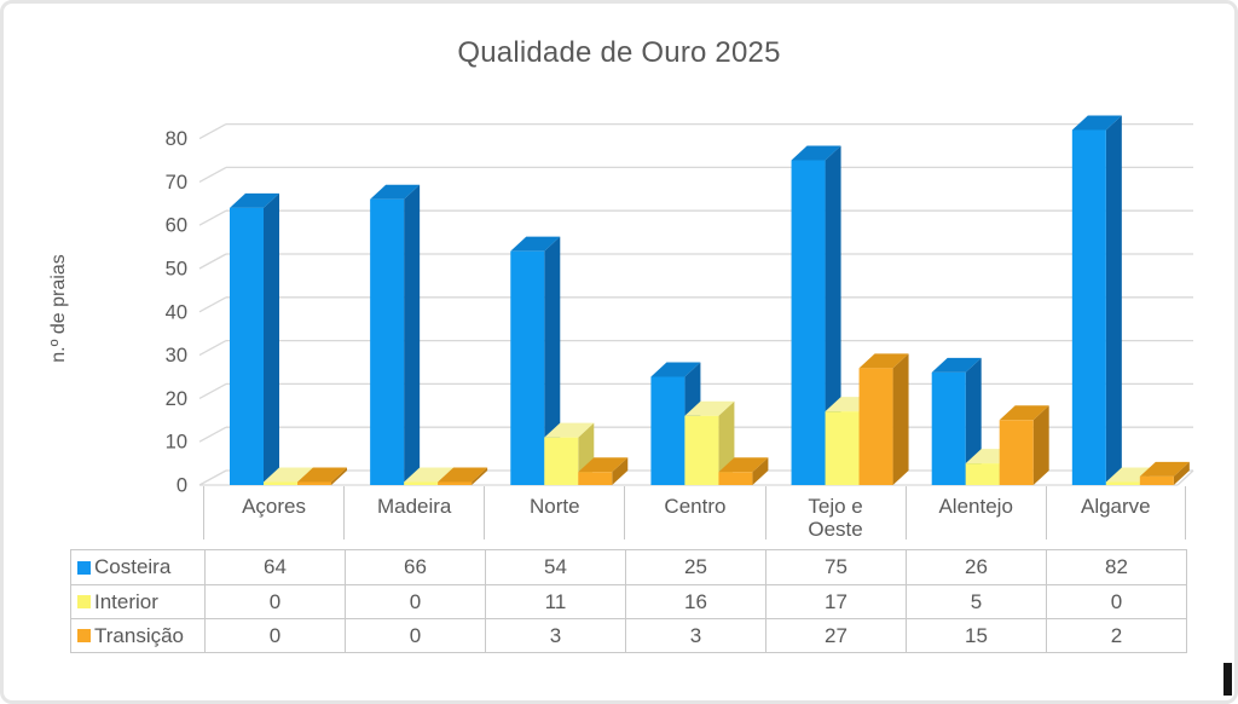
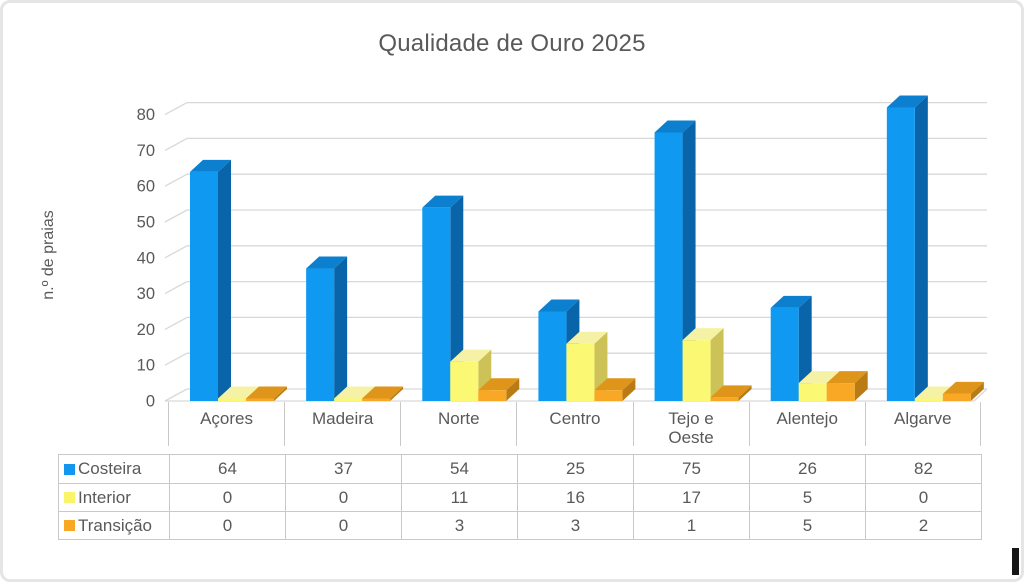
Costeira/Madeira: 66 -> 37
Transição/Tejo e Oeste: 27 -> 1
Transição/Alentejo: 15 -> 5
